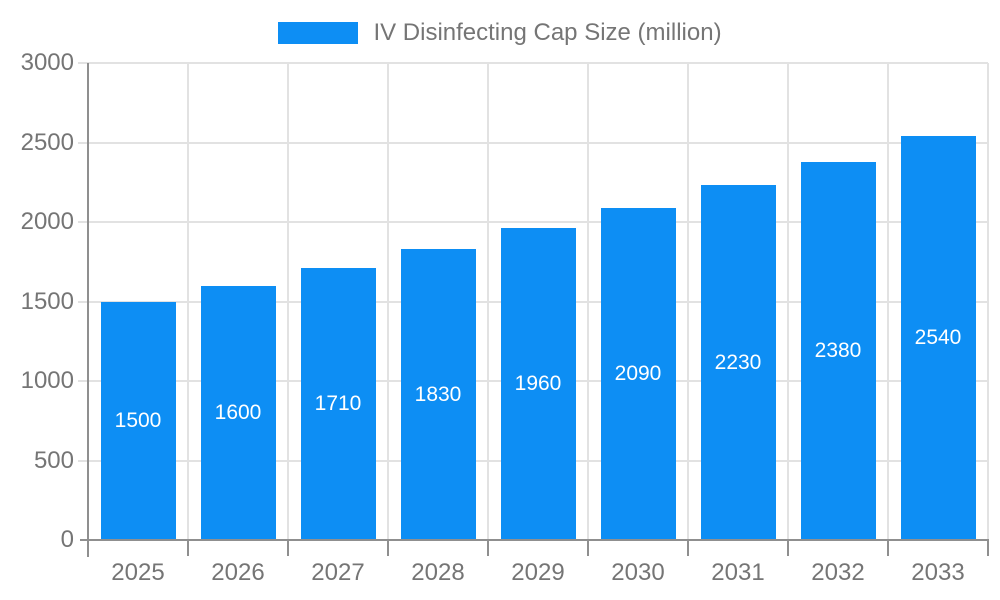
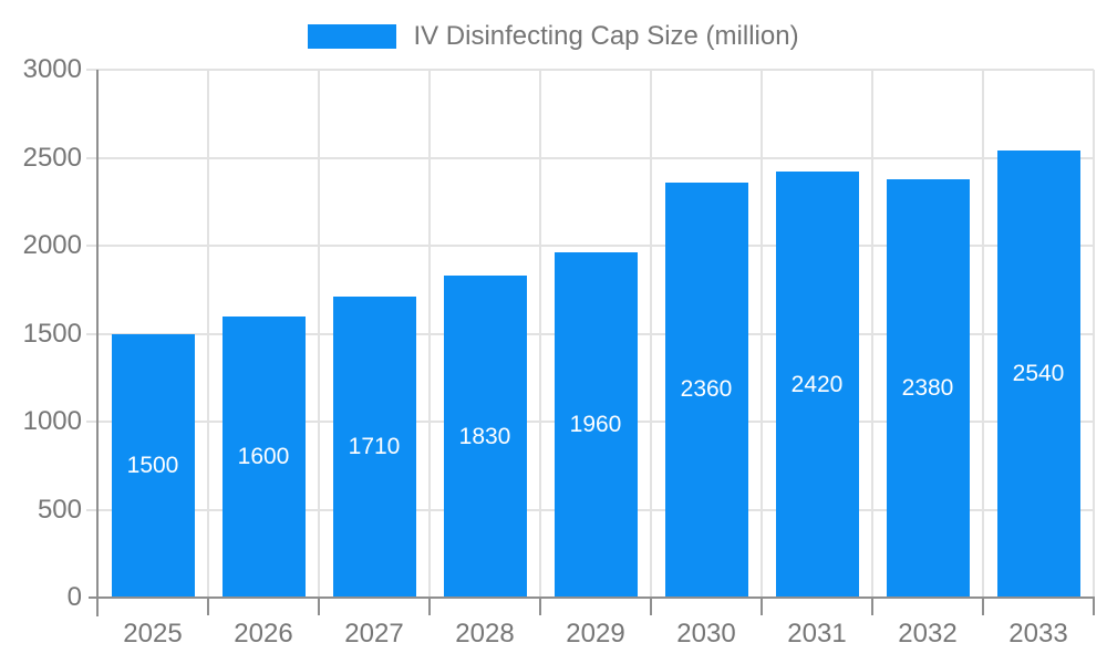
2030: 2090 -> 2360
2031: 2230 -> 2420
